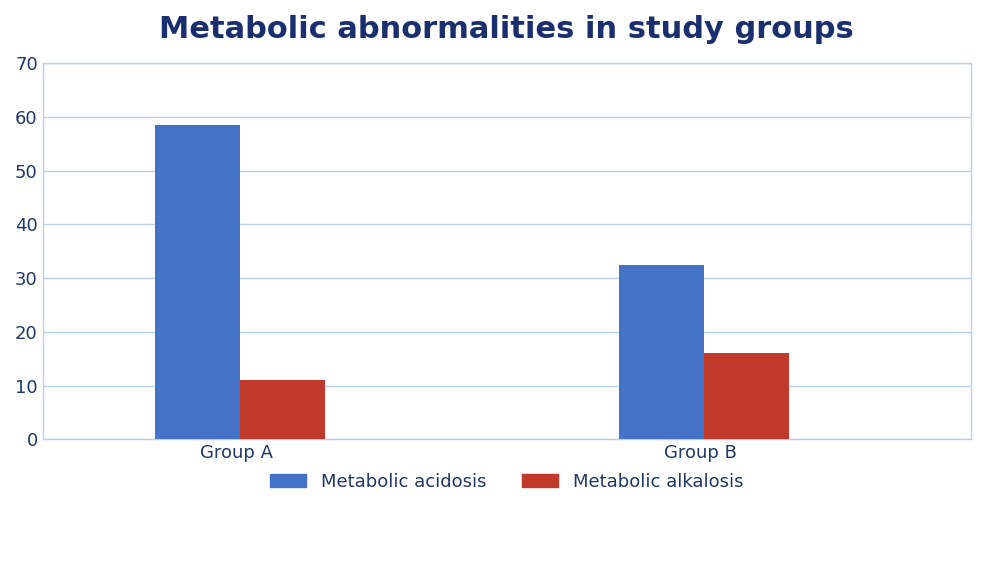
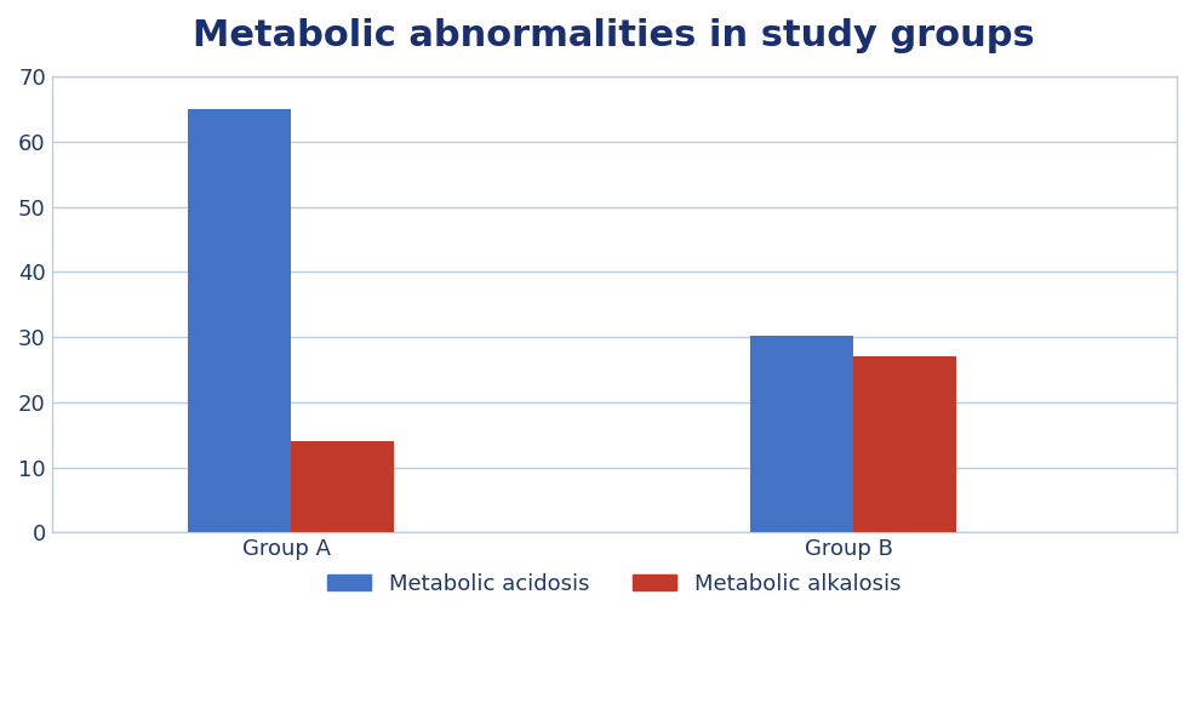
Metabolic acidosis/Group A: 58.5 -> 65.0
Metabolic alkalosis/Group A: 11 -> 14
Metabolic acidosis/Group B: 32.5 -> 30.2
Metabolic alkalosis/Group B: 16 -> 27
